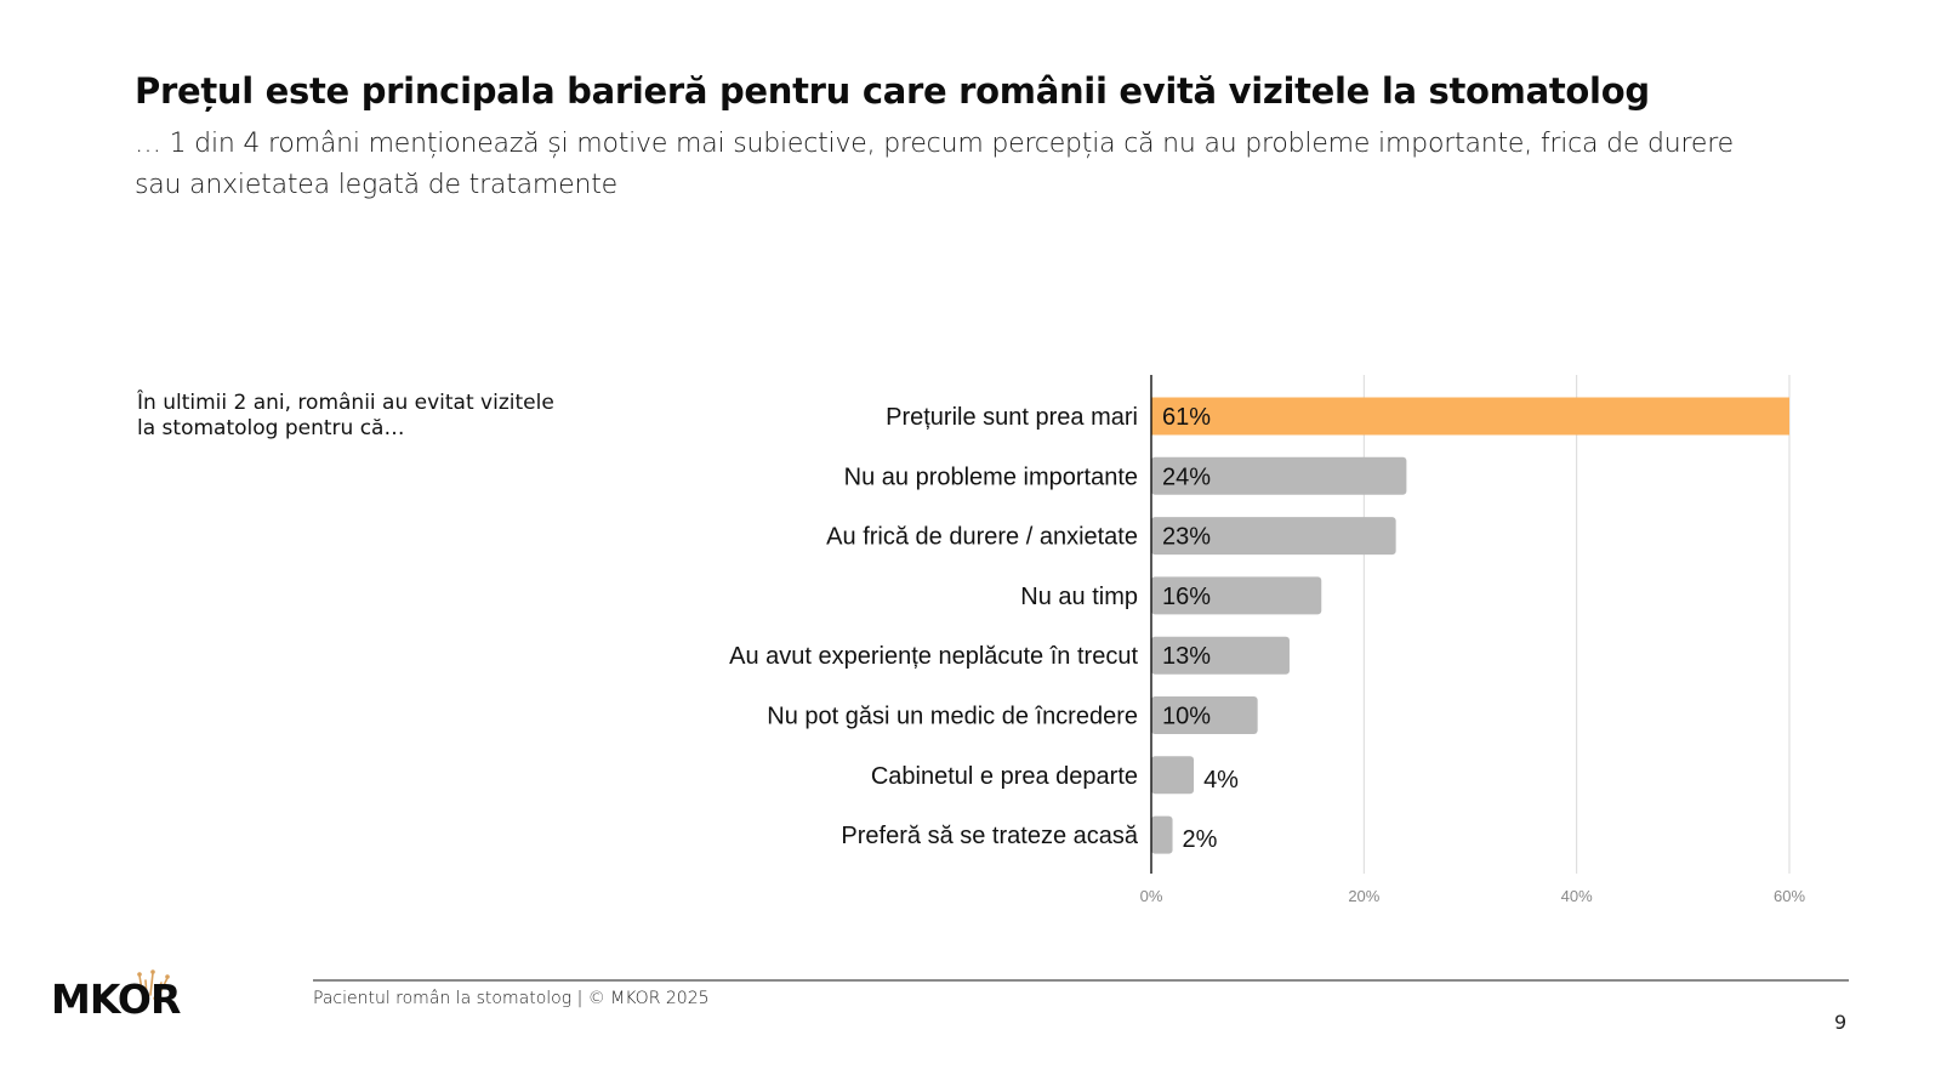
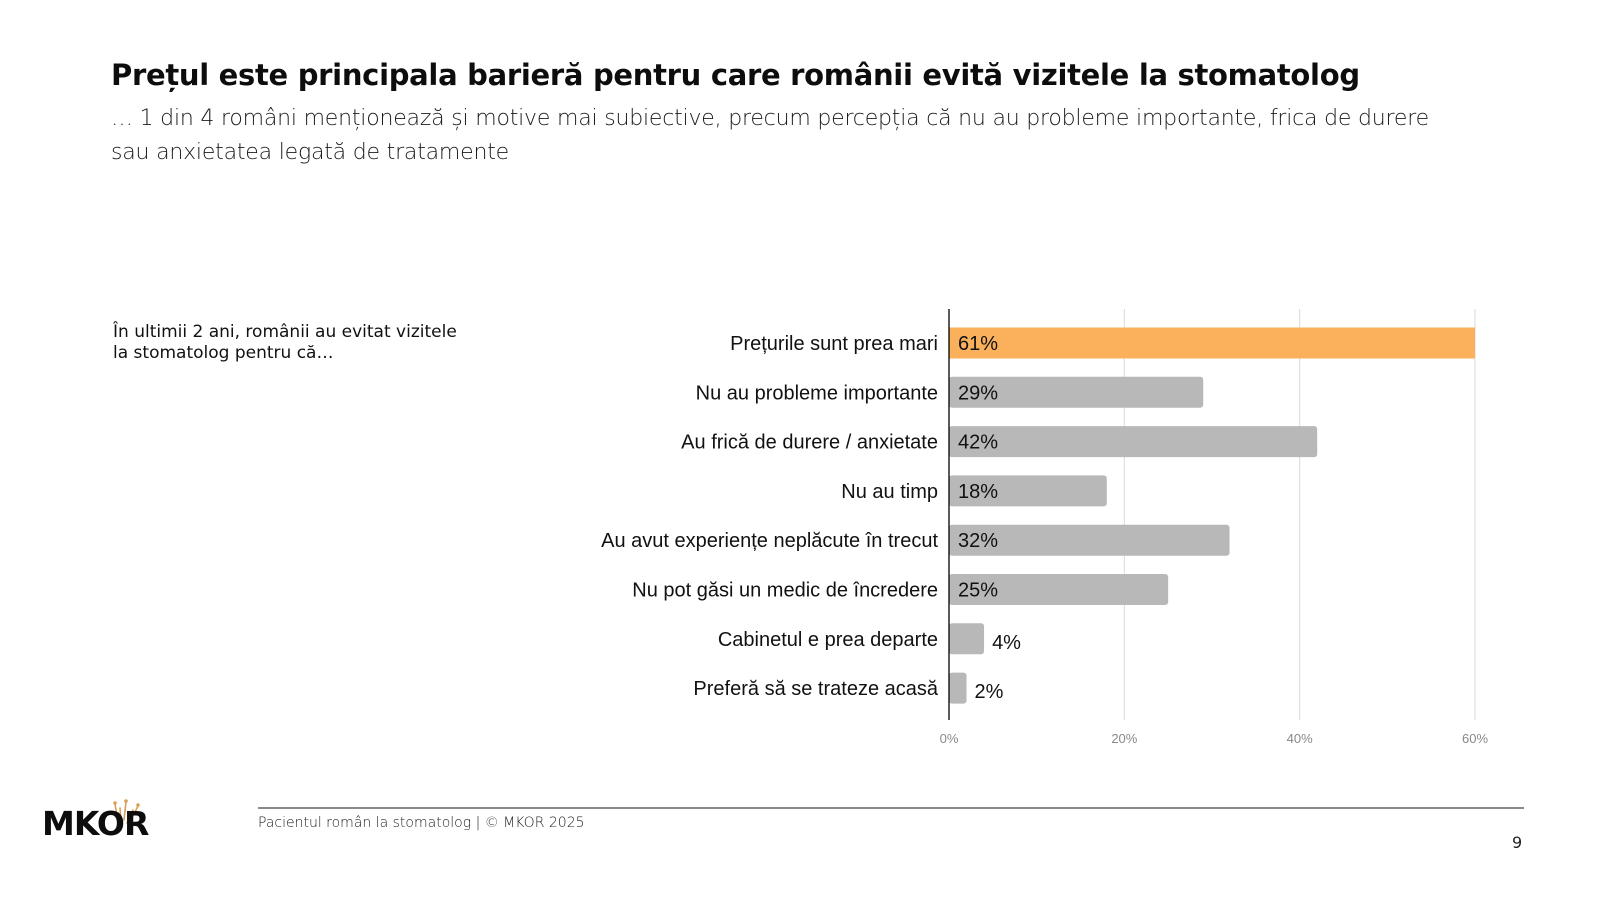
Nu au probleme importante: 24% -> 29%
Au frică de durere / anxietate: 23% -> 42%
Nu au timp: 16% -> 18%
Au avut experiențe neplăcute în trecut: 13% -> 32%
Nu pot găsi un medic de încredere: 10% -> 25%
